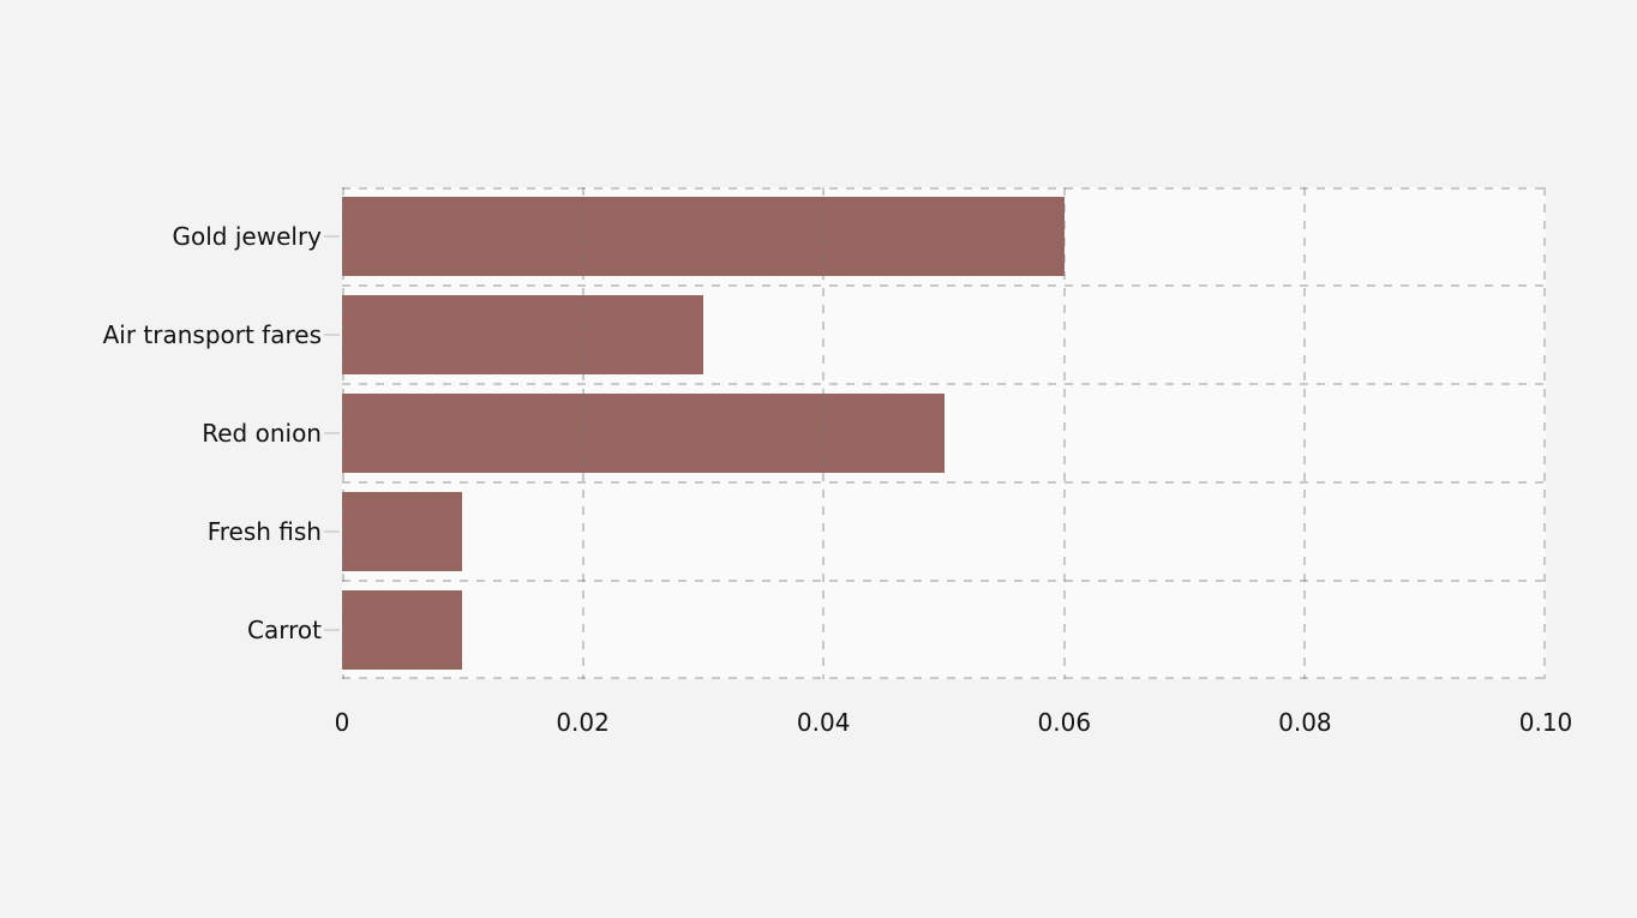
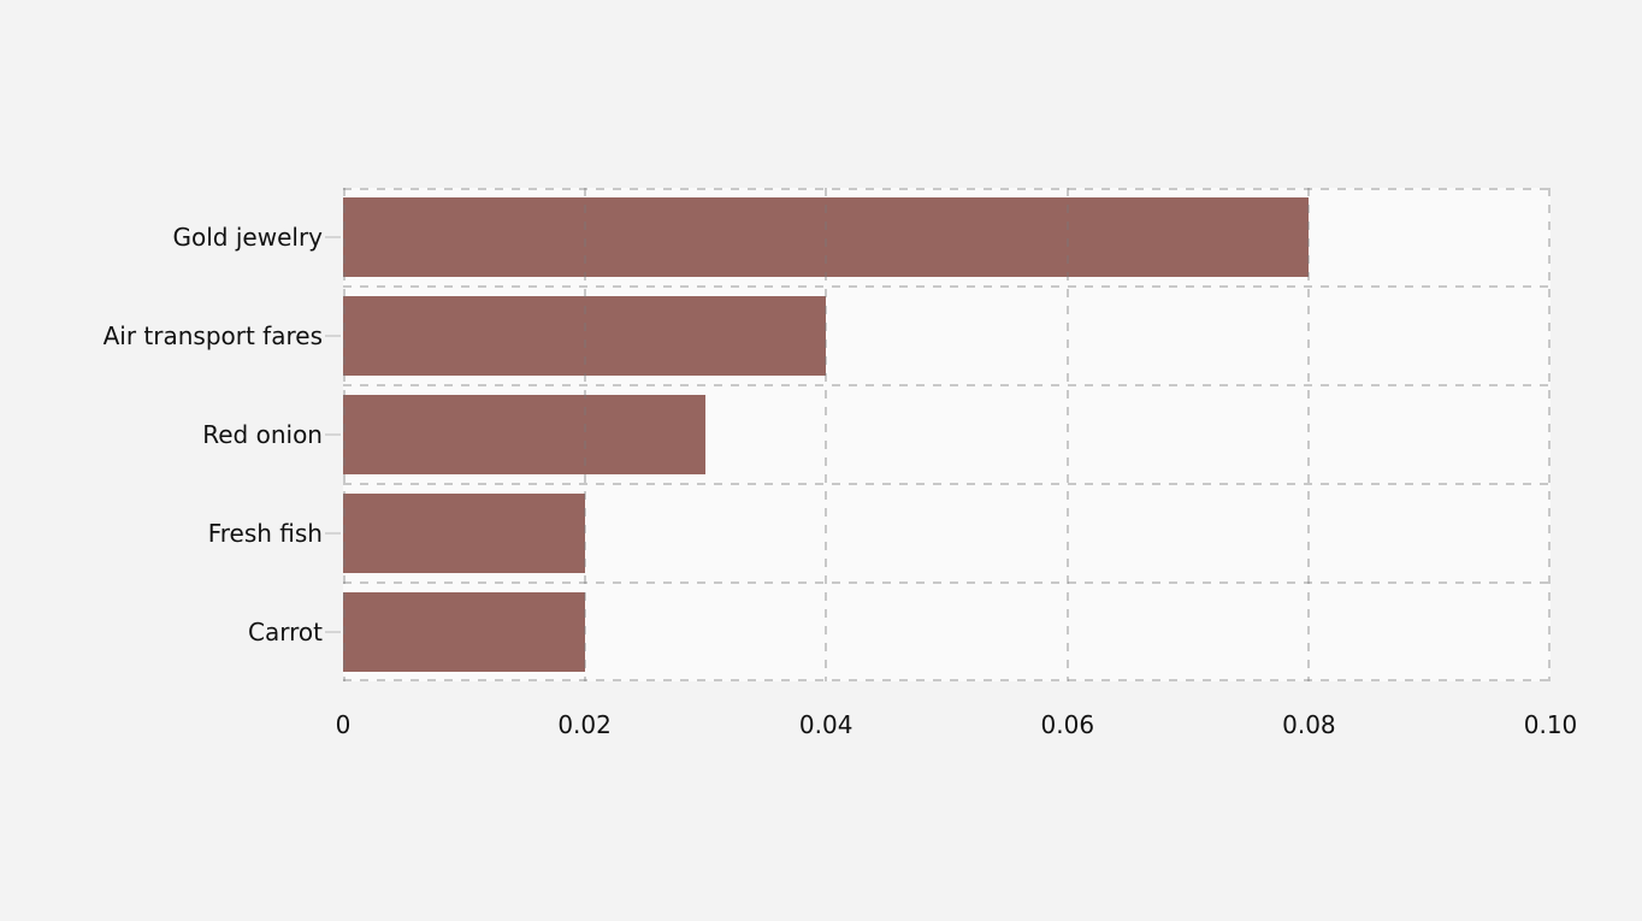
Gold jewelry: 0.06 -> 0.08
Air transport fares: 0.03 -> 0.04
Red onion: 0.05 -> 0.03
Fresh fish: 0.01 -> 0.02
Carrot: 0.01 -> 0.02
